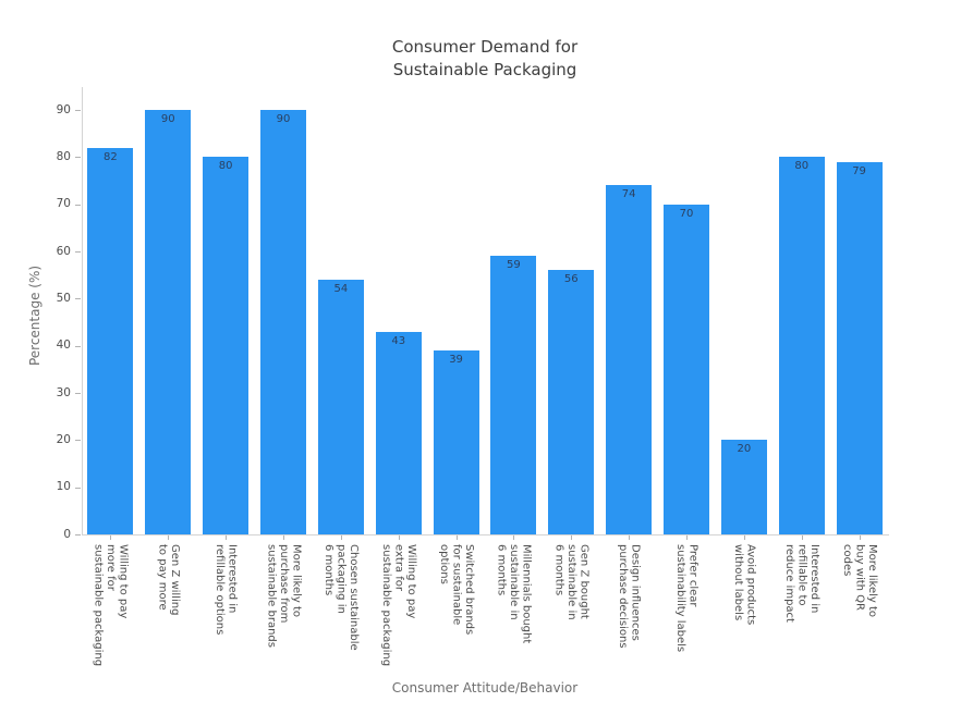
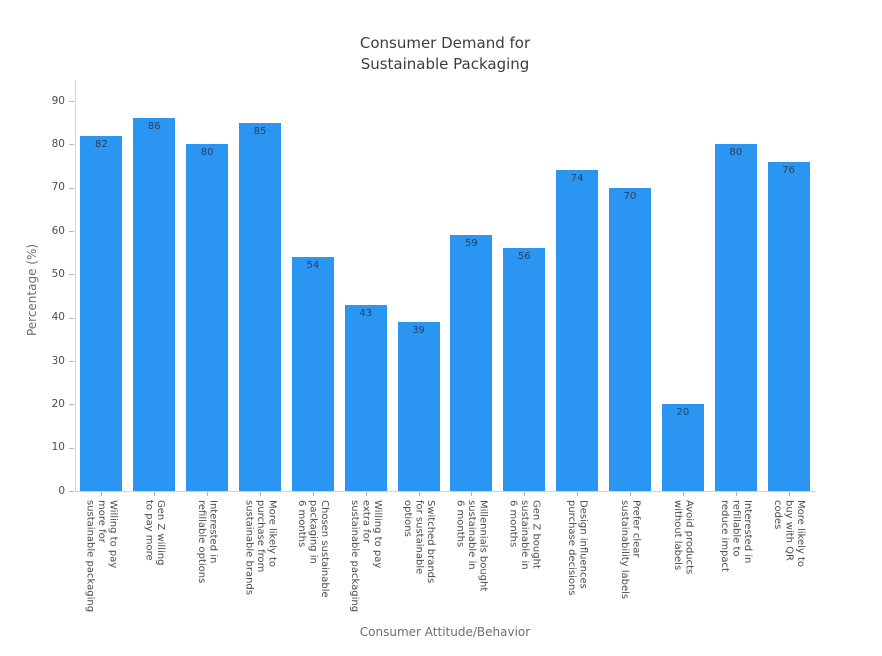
Gen Z willing to pay more: 90 -> 86
More likely to purchase from sustainable brands: 90 -> 85
More likely to buy with QR codes: 79 -> 76
